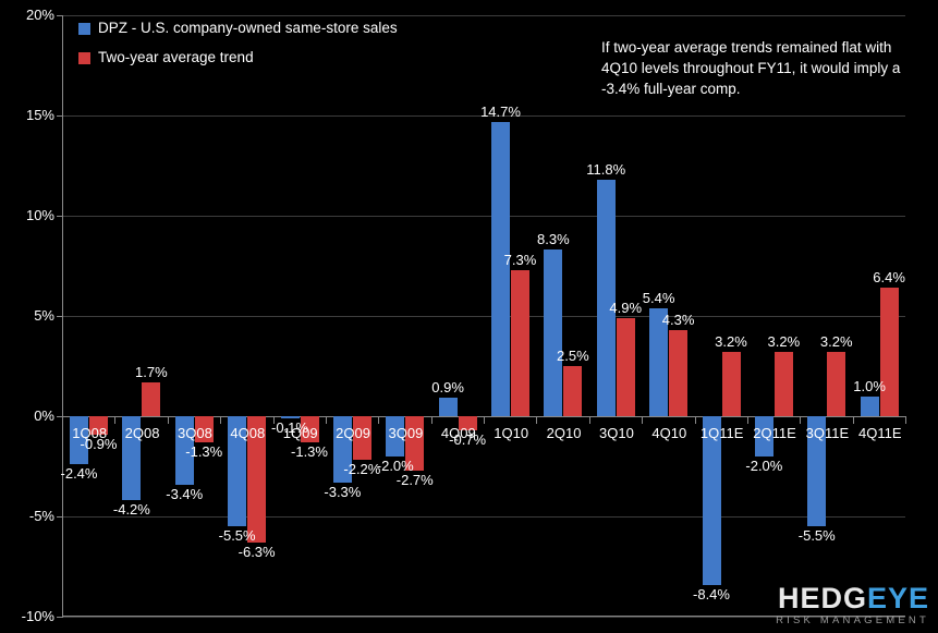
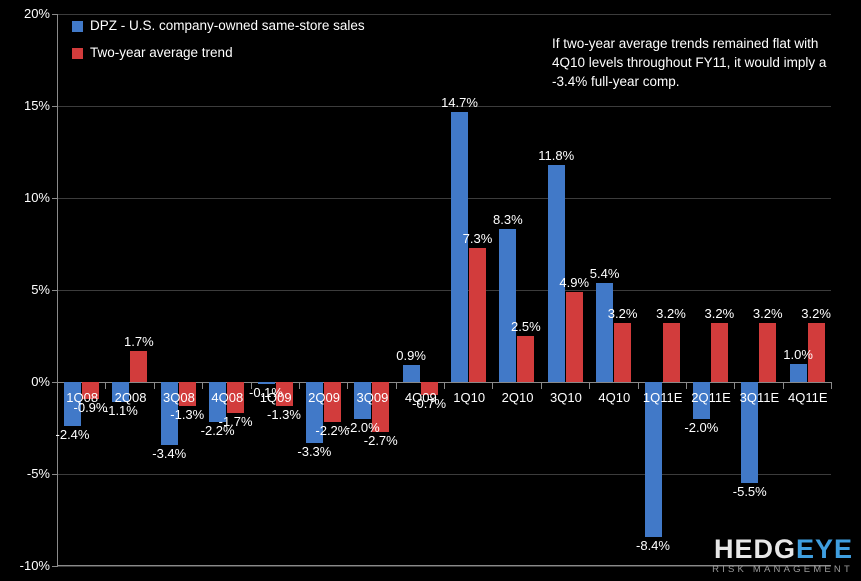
DPZ - U.S. company-owned same-store sales/2Q08: -4.2% -> -1.1%
DPZ - U.S. company-owned same-store sales/4Q08: -5.5% -> -2.2%
Two-year average trend/4Q08: -6.3% -> -1.7%
Two-year average trend/4Q10: 4.3% -> 3.2%
Two-year average trend/4Q11E: 6.4% -> 3.2%
